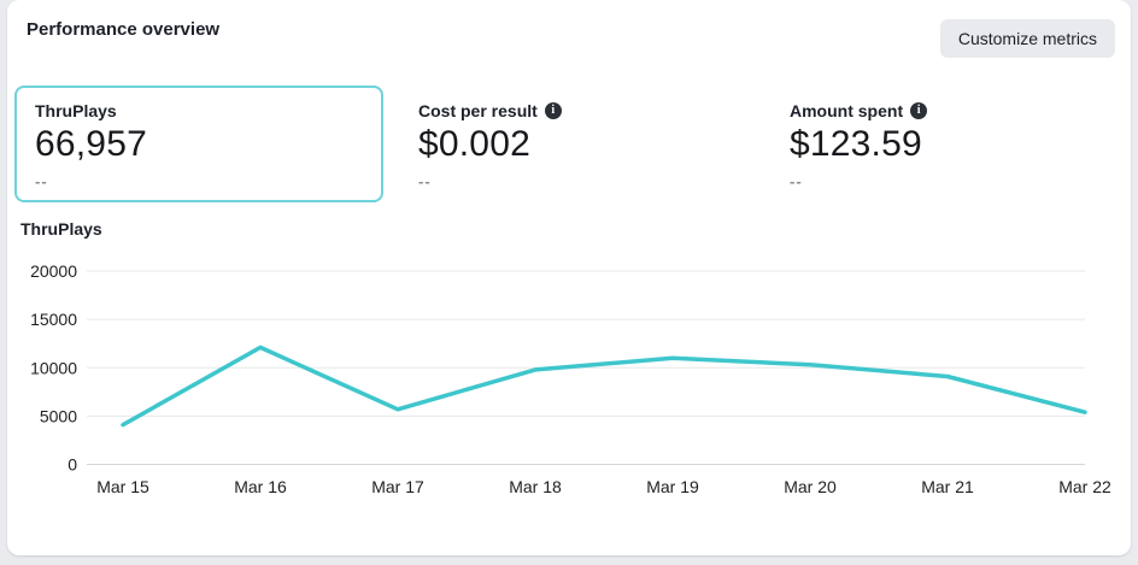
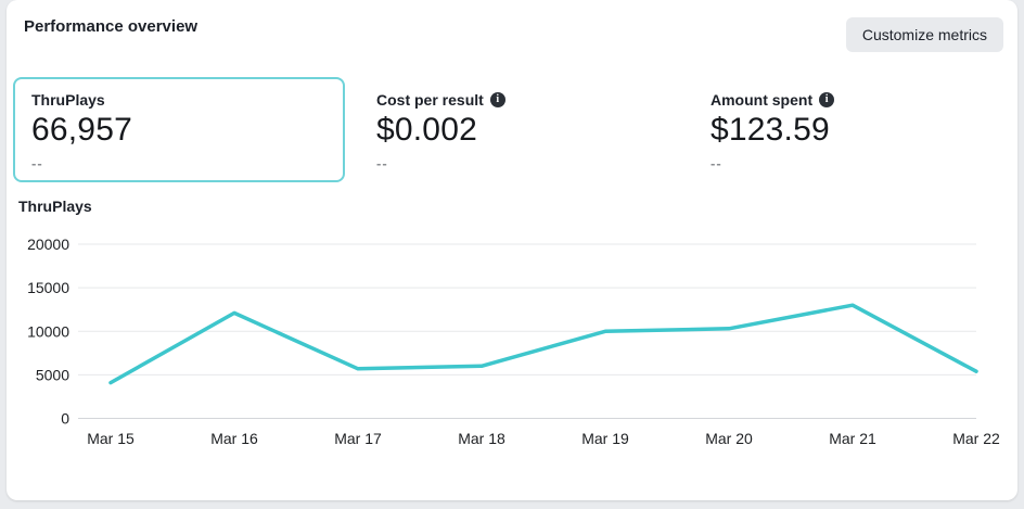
Mar 18: 10000 -> 6000
Mar 19: 11000 -> 10000
Mar 21: 9000 -> 13000
